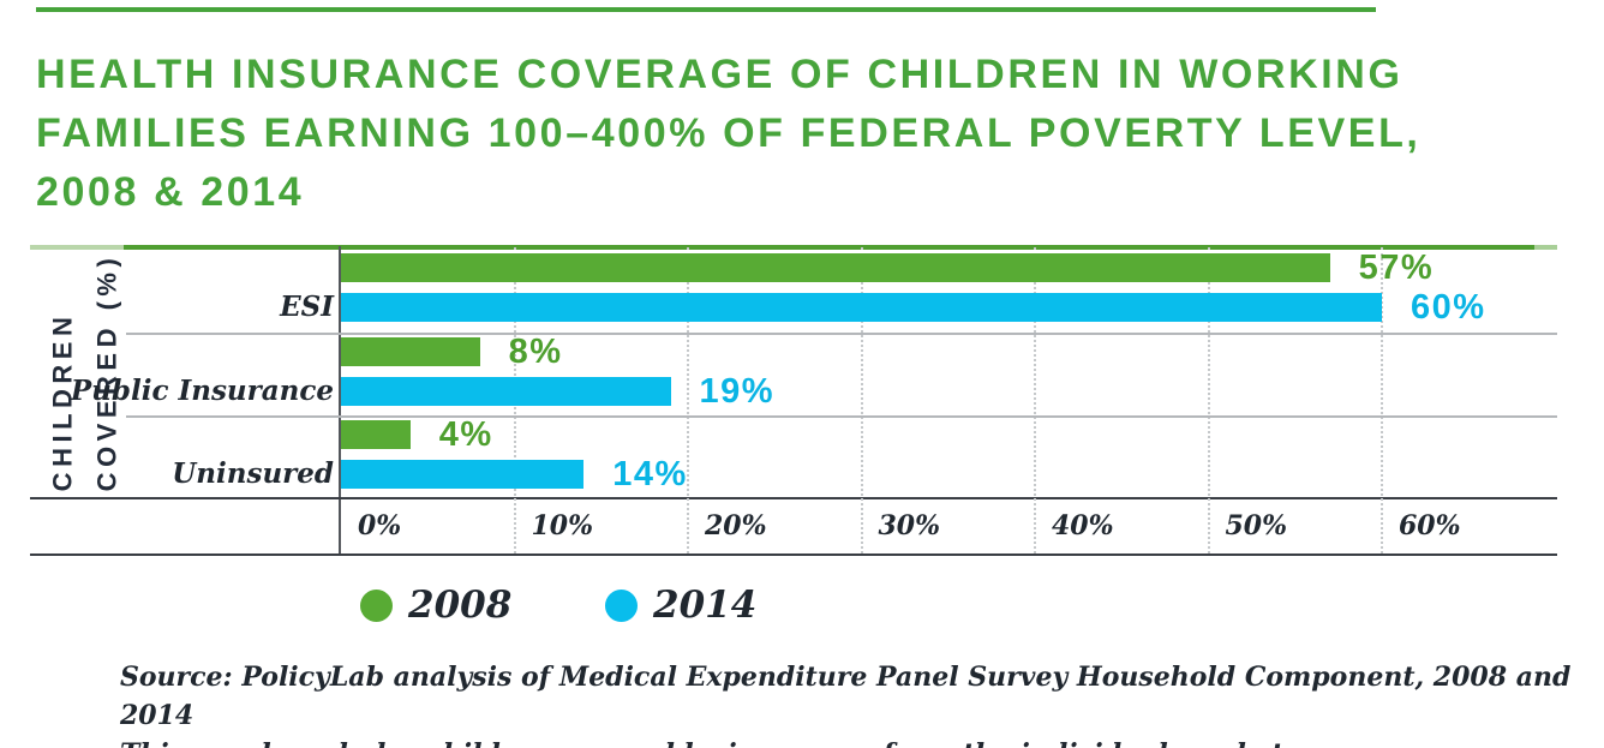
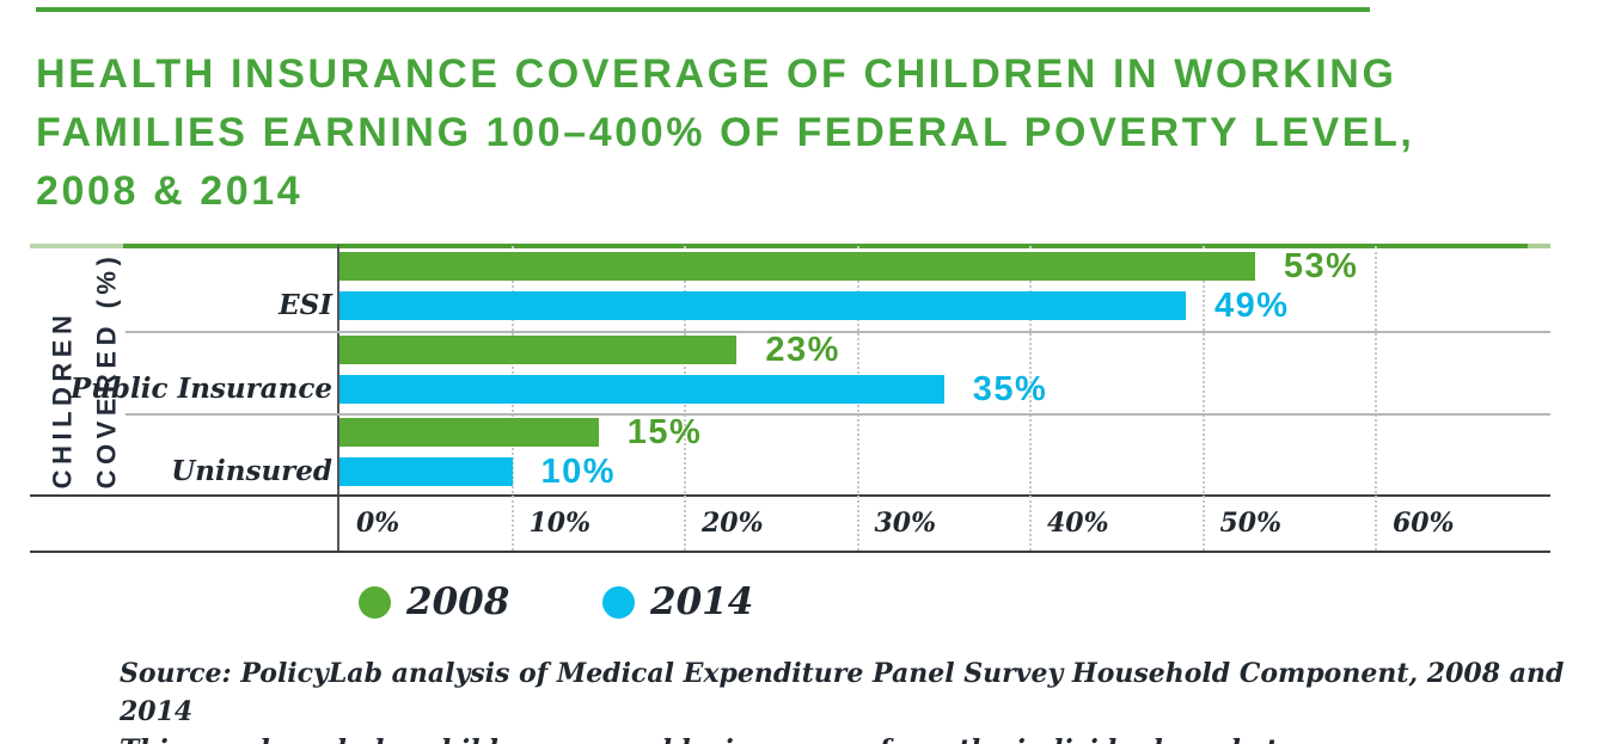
2008/ESI: 57% -> 53%
2014/ESI: 60% -> 49%
2008/Public Insurance: 8% -> 23%
2014/Public Insurance: 19% -> 35%
2008/Uninsured: 4% -> 15%
2014/Uninsured: 14% -> 10%
